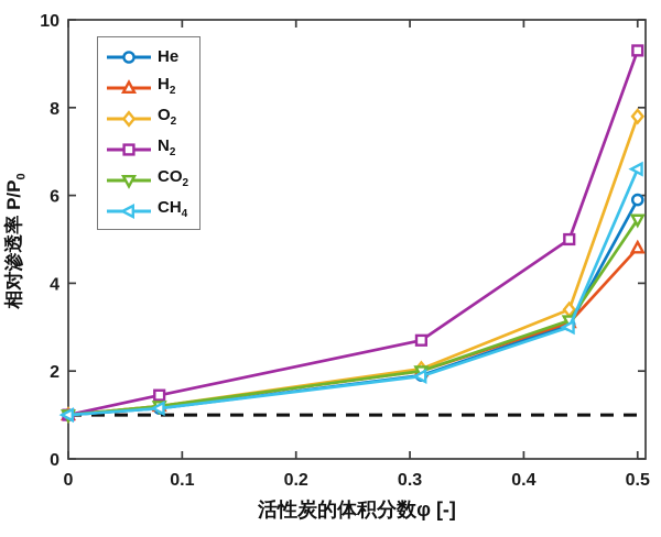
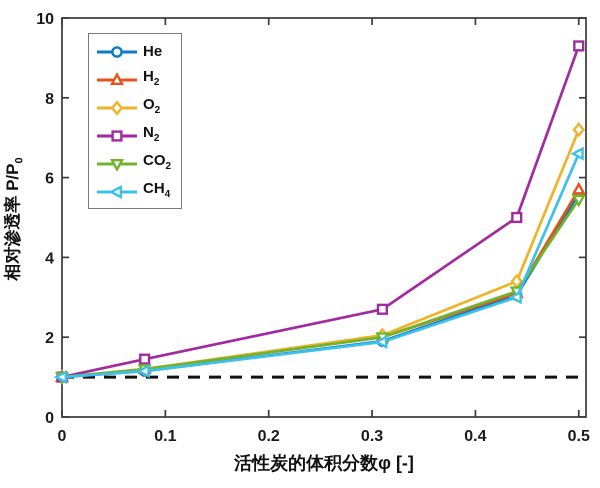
He/0.5: 5,9 -> 5,6
H2/0.5: 4,8 -> 5,7
O2/0.5: 7,8 -> 7,2
